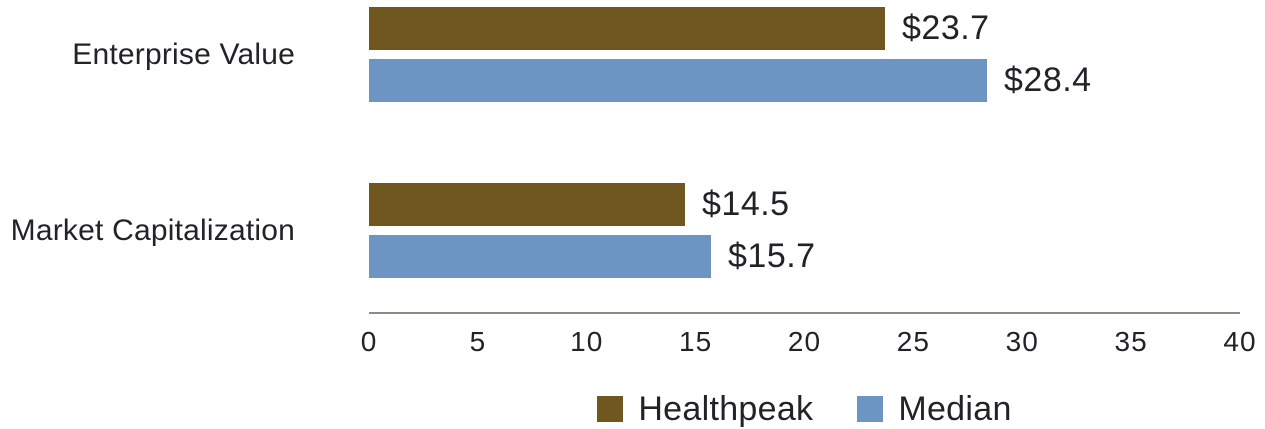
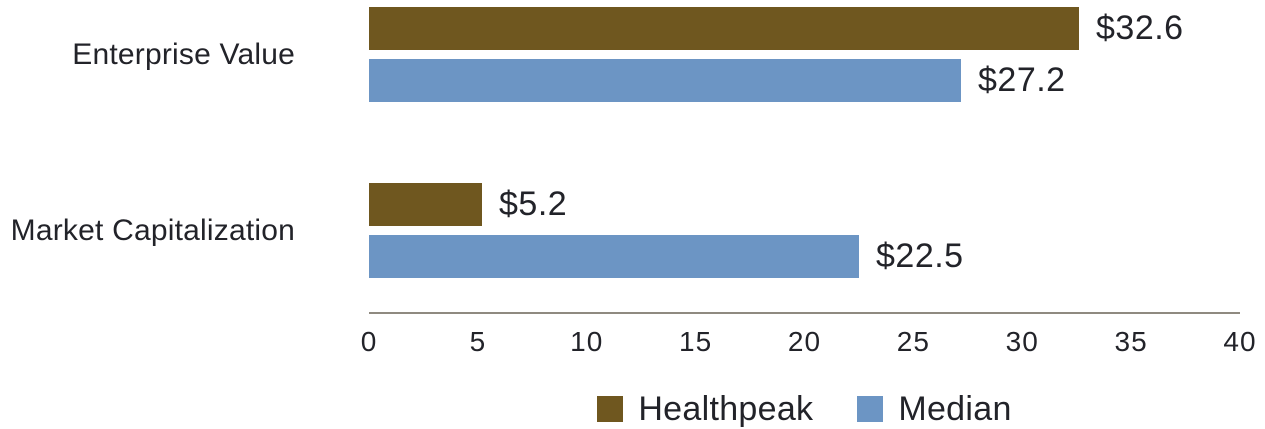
Healthpeak/Enterprise Value: $23.7 -> $32.6
Median/Enterprise Value: $28.4 -> $27.2
Healthpeak/Market Capitalization: $14.5 -> $5.2
Median/Market Capitalization: $15.7 -> $22.5
